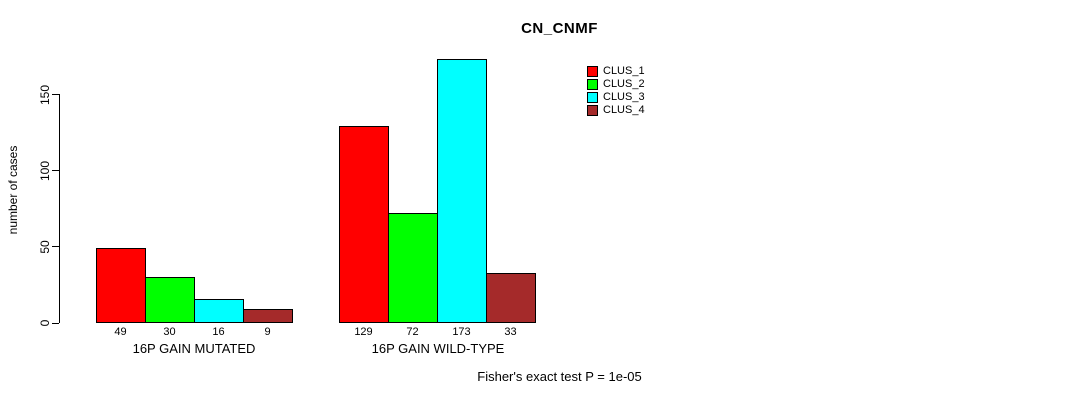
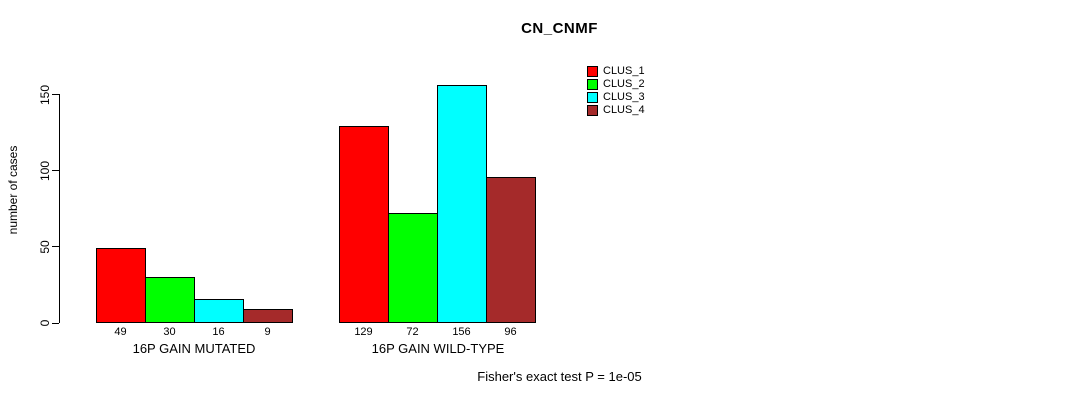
CLUS_3/16P GAIN WILD-TYPE: 173 -> 156
CLUS_4/16P GAIN WILD-TYPE: 33 -> 96
